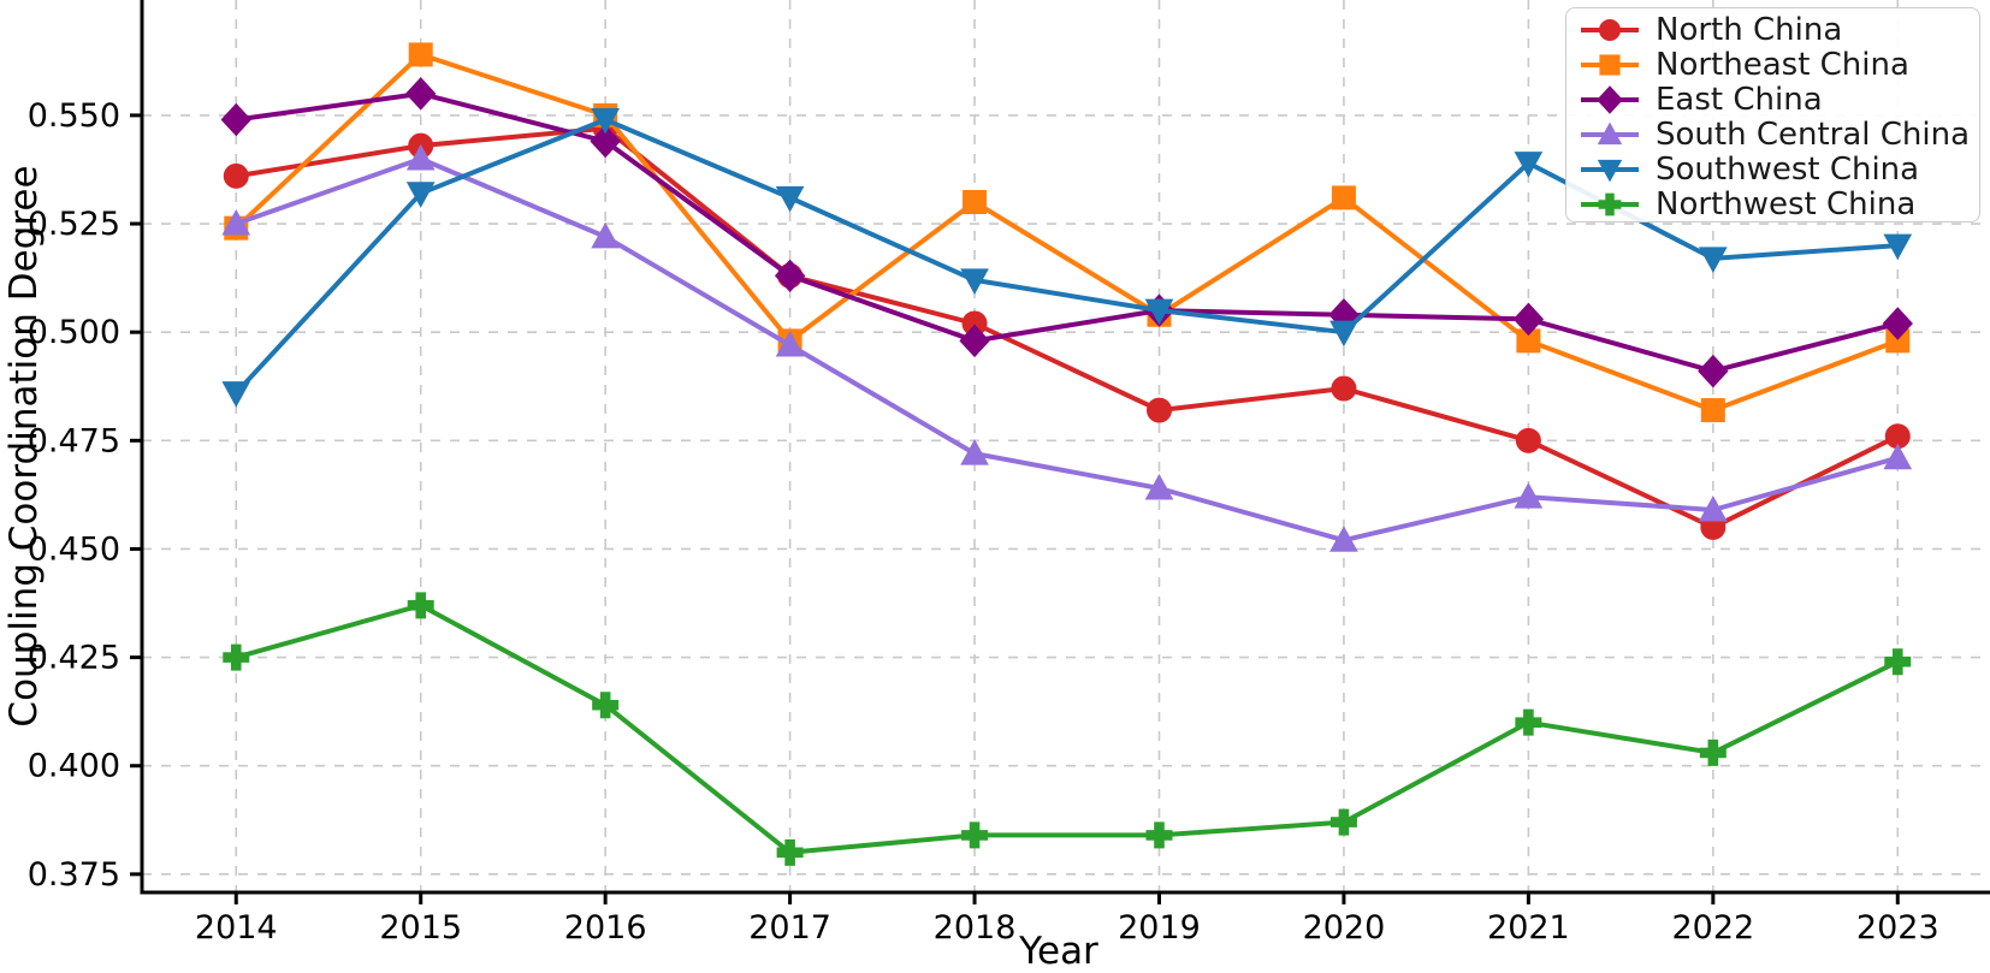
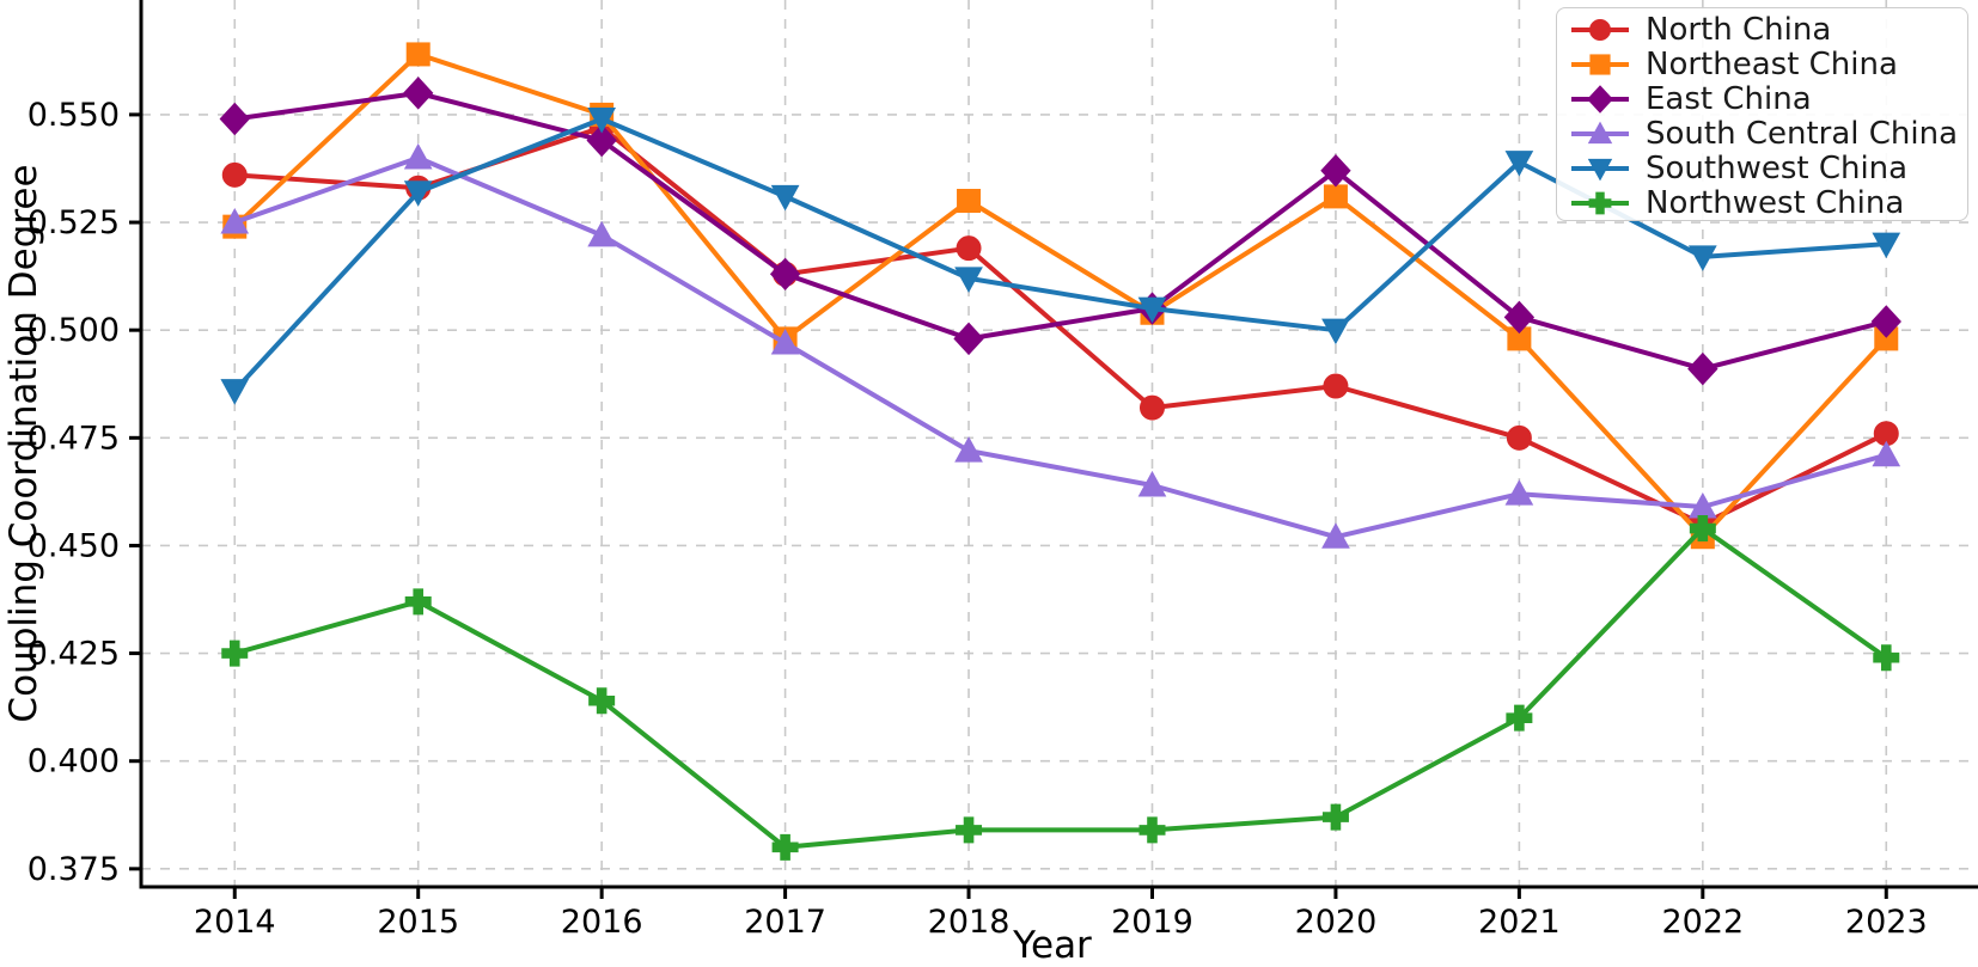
North China/2015: 0.543 -> 0.533
North China/2018: 0.502 -> 0.519
East China/2020: 0.504 -> 0.537
Northeast China/2022: 0.482 -> 0.452
Northwest China/2022: 0.403 -> 0.454
